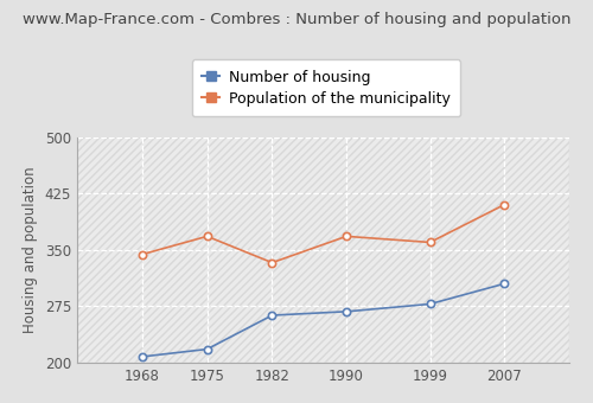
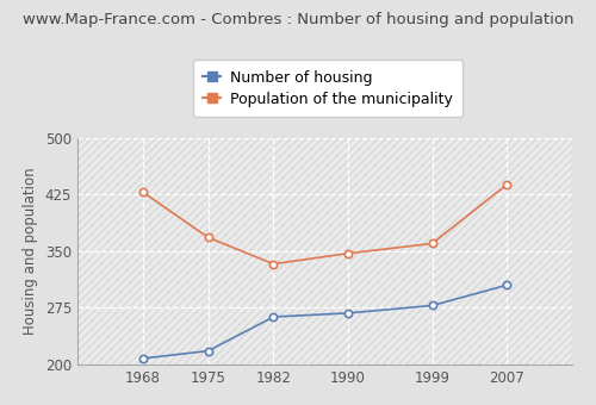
Population of the municipality/1968: 344 -> 428
Population of the municipality/1990: 368 -> 347
Population of the municipality/2007: 410 -> 438
